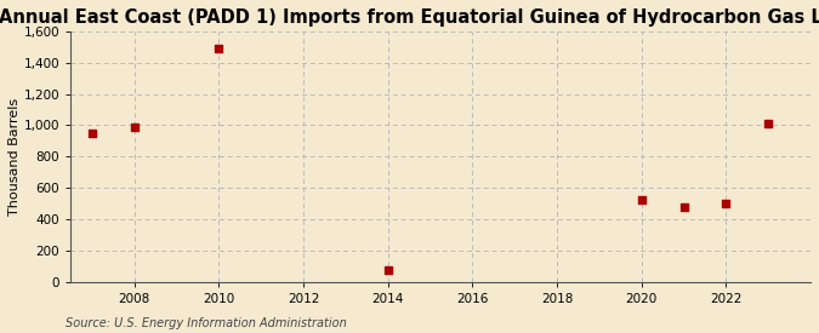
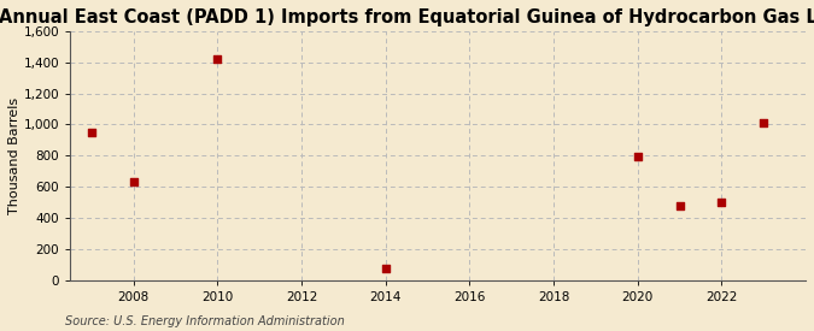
2008: 990 -> 630
2010: 1,490 -> 1,420
2020: 520 -> 790
